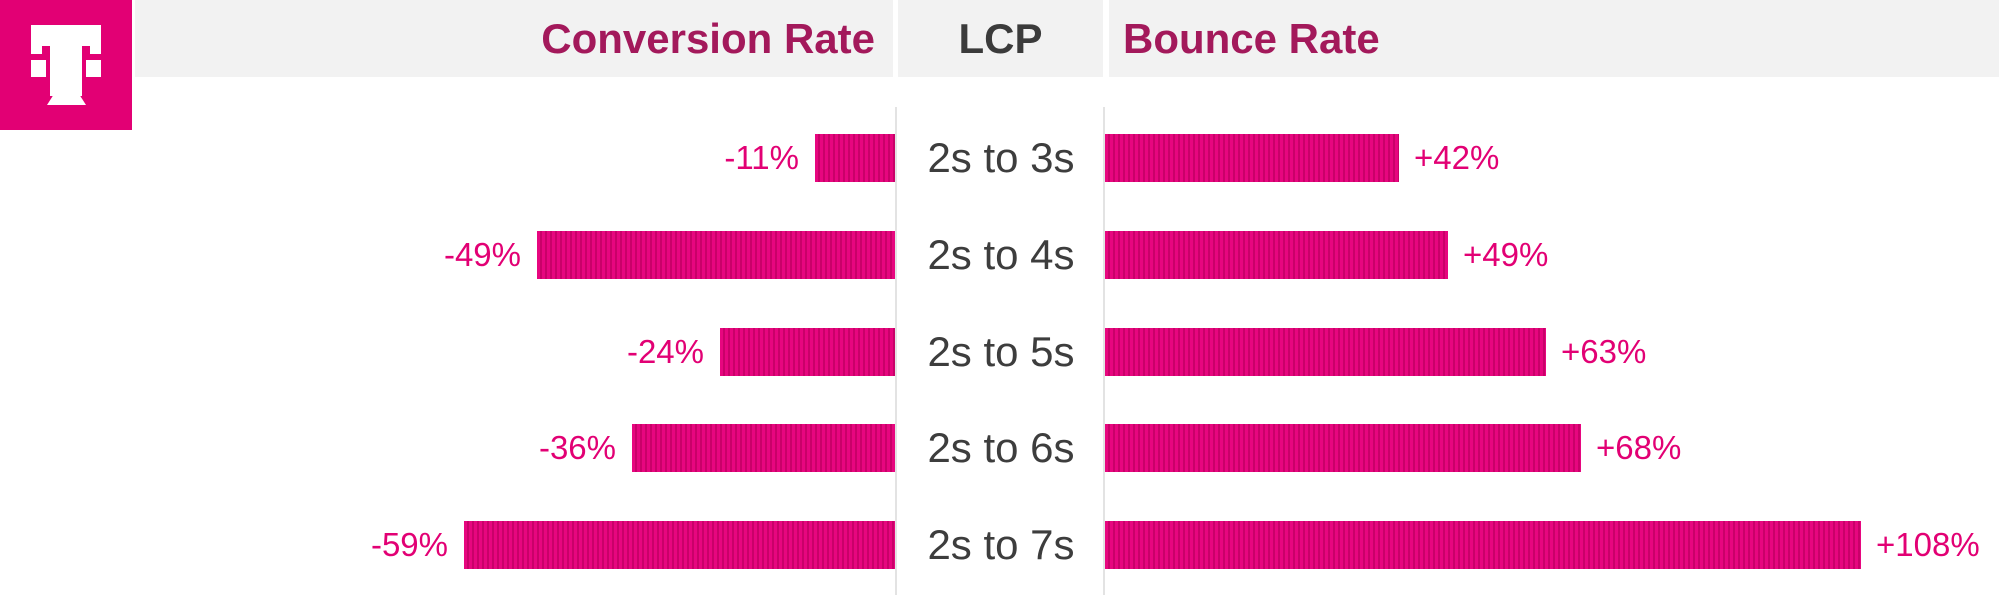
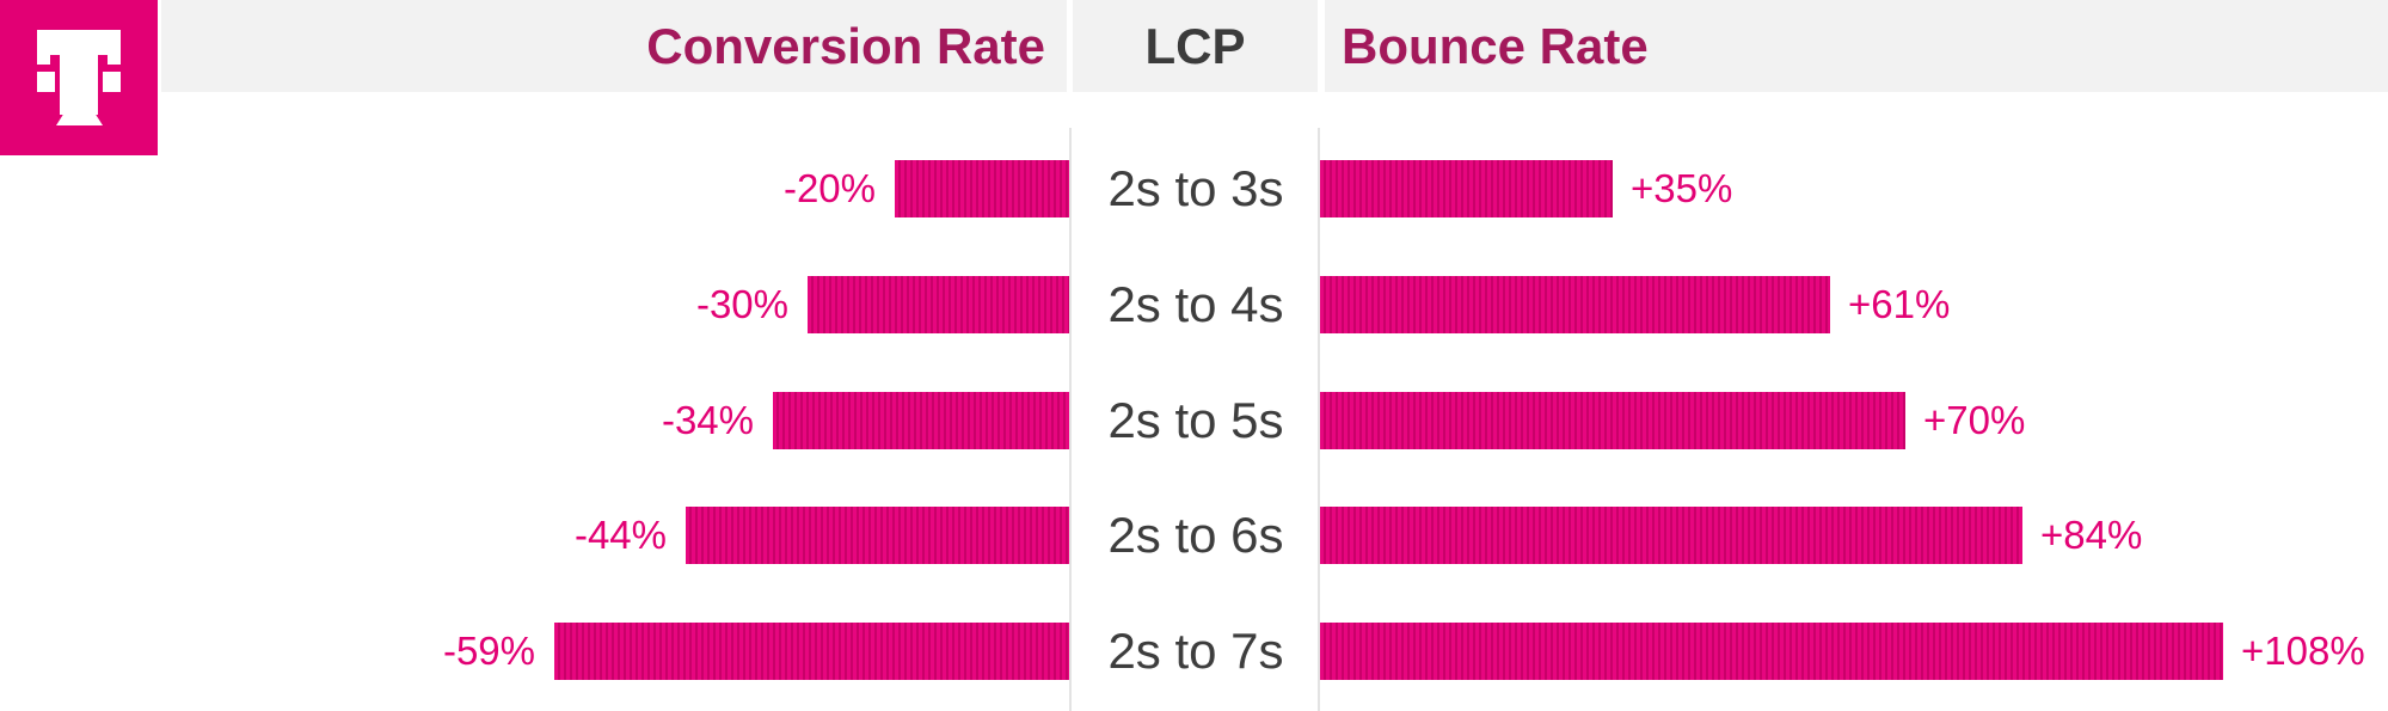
Conversion Rate/2s to 3s: -11% -> -20%
Bounce Rate/2s to 3s: +42% -> +35%
Conversion Rate/2s to 4s: -49% -> -30%
Bounce Rate/2s to 4s: +49% -> +61%
Conversion Rate/2s to 5s: -24% -> -34%
Bounce Rate/2s to 5s: +63% -> +70%
Conversion Rate/2s to 6s: -36% -> -44%
Bounce Rate/2s to 6s: +68% -> +84%
